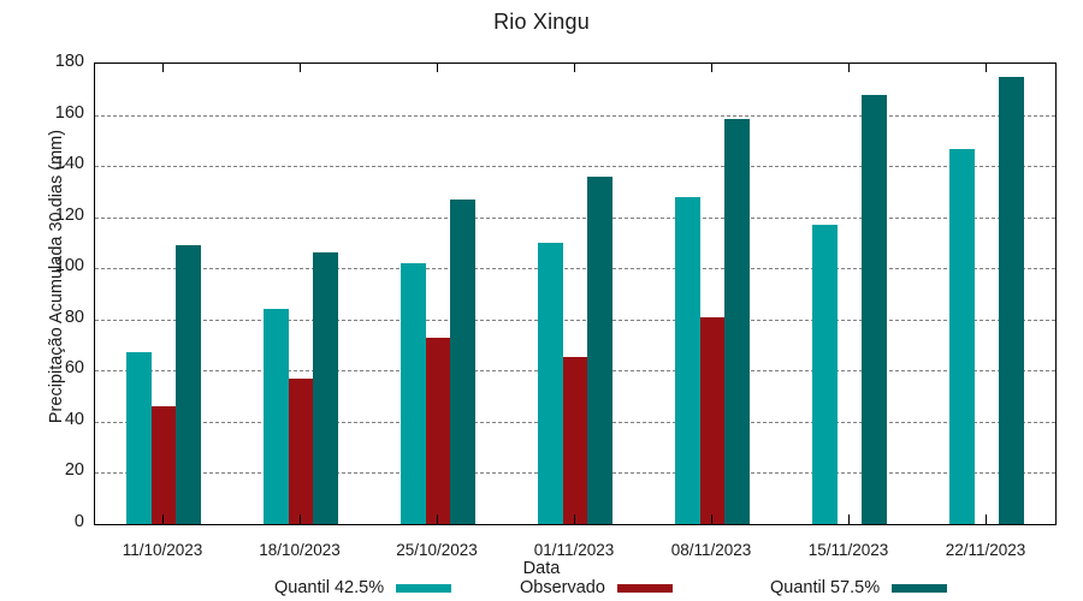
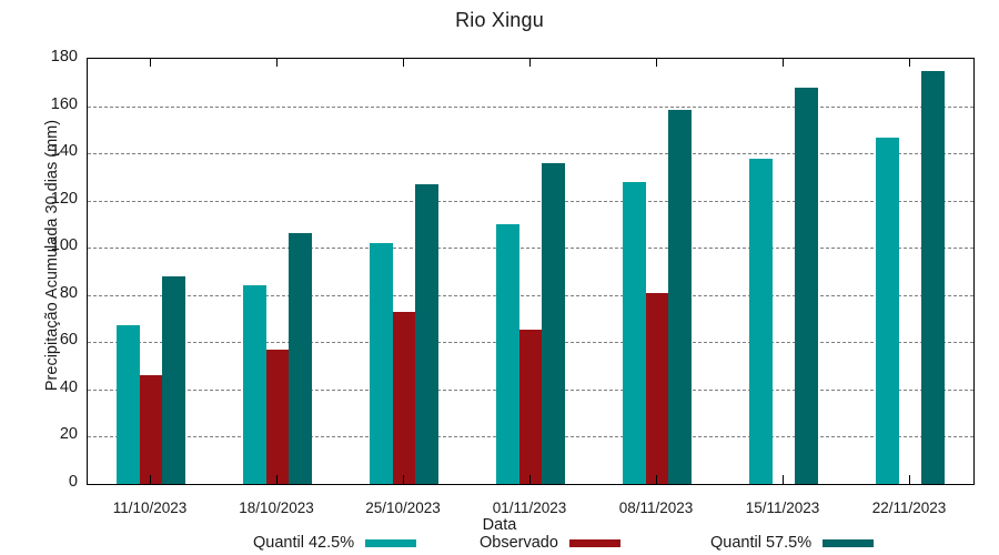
Quantil 57.5%/11/10/2023: 109 -> 88
Quantil 42.5%/15/11/2023: 117 -> 138
